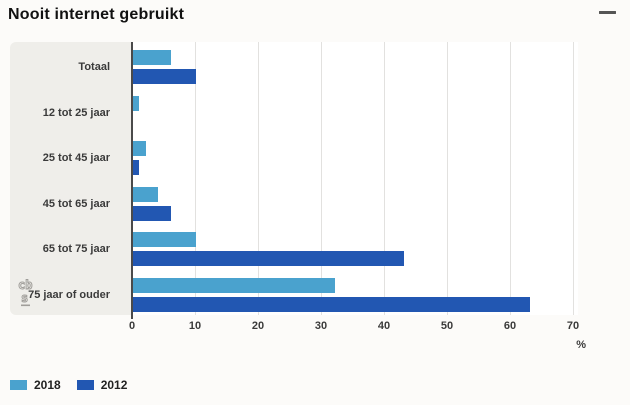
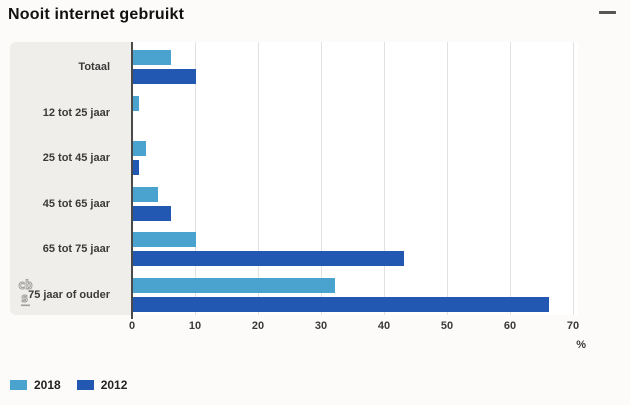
2012/75 jaar of ouder: 63 -> 66
